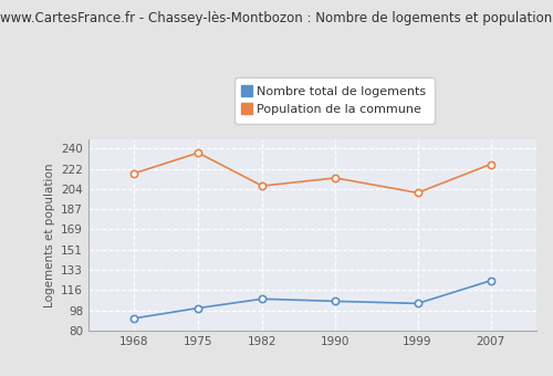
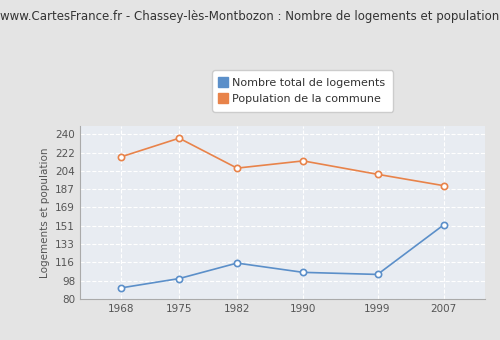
Nombre total de logements/1982: 108 -> 115
Nombre total de logements/2007: 124 -> 152
Population de la commune/2007: 226 -> 190
